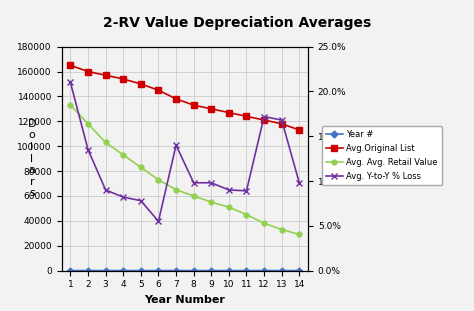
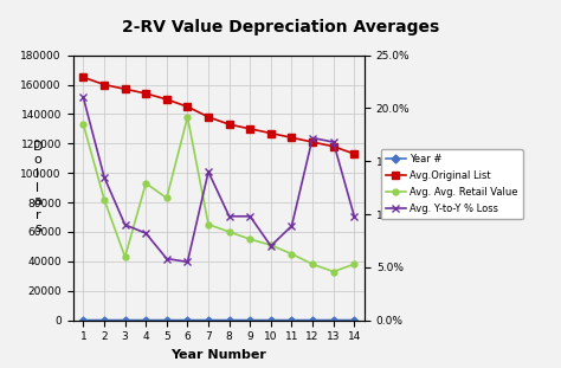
Avg. Avg. Retail Value/2: 118000 -> 82000
Avg. Avg. Retail Value/3: 103000 -> 43000
Avg. Y-to-Y % Loss/5: 7.8% -> 5.8%
Avg. Avg. Retail Value/6: 73000 -> 138000
Avg. Y-to-Y % Loss/10: 9.0% -> 7.0%
Avg. Avg. Retail Value/14: 29000 -> 38000
